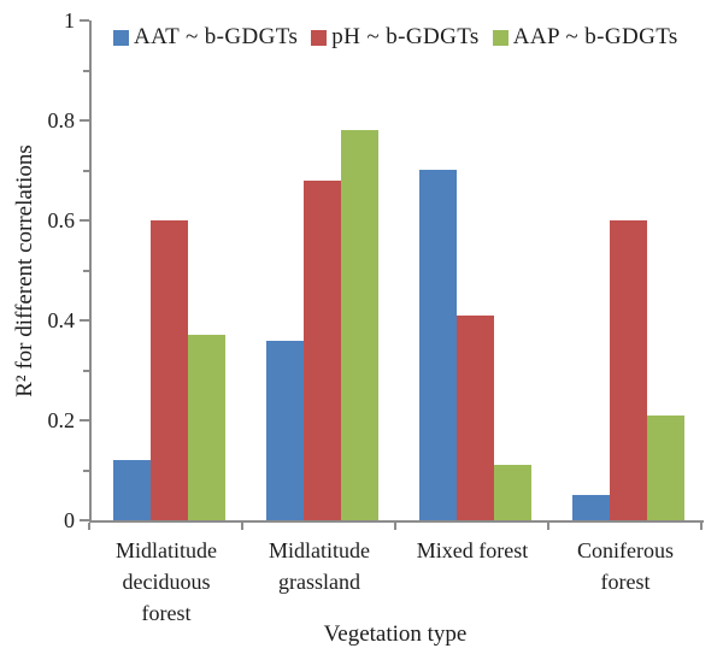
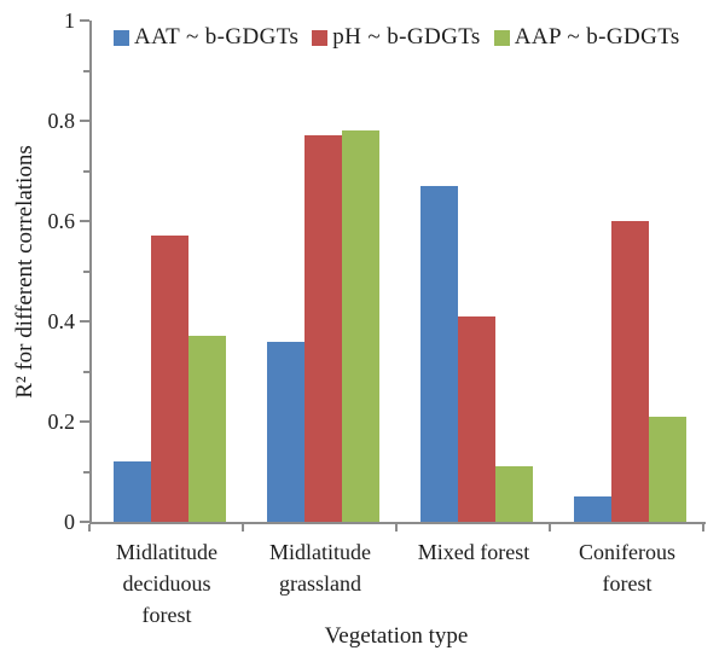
pH ~ b-GDGTs/Midlatitude deciduous forest: 0.60 -> 0.57
pH ~ b-GDGTs/Midlatitude grassland: 0.68 -> 0.77
AAT ~ b-GDGTs/Mixed forest: 0.70 -> 0.67
